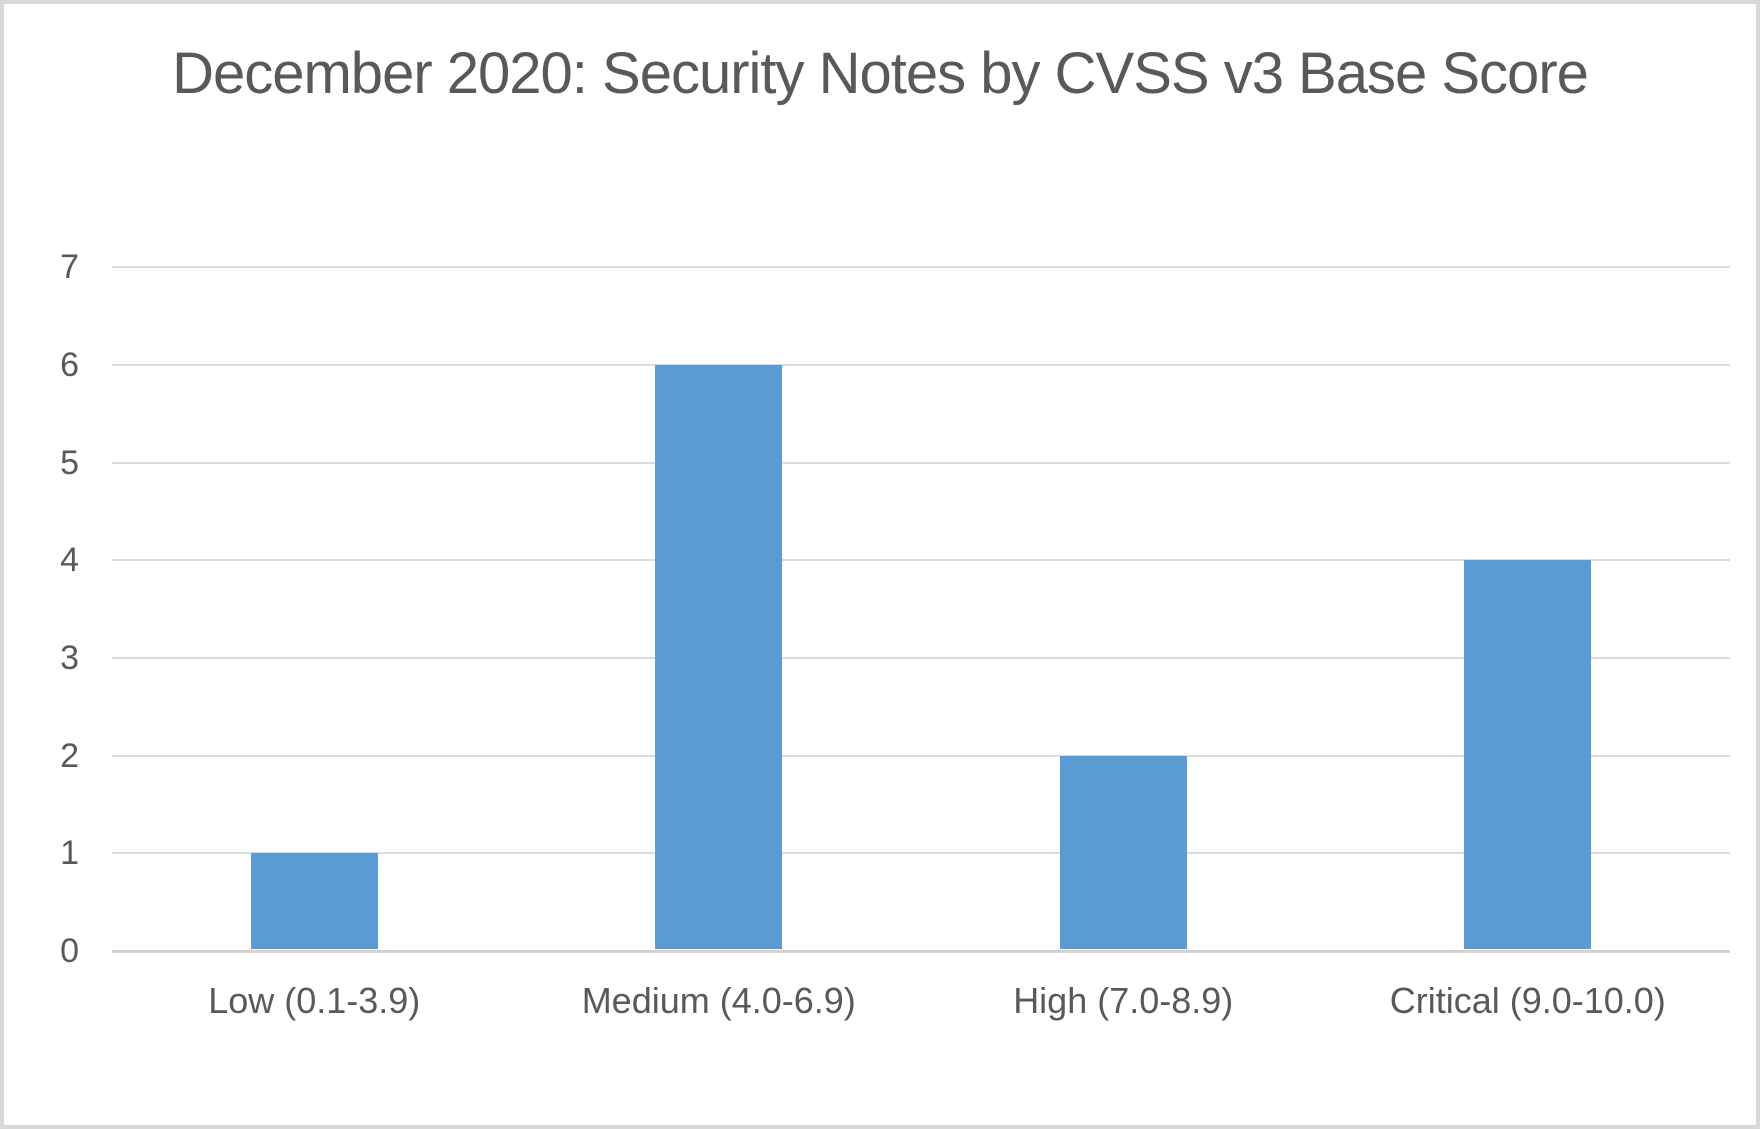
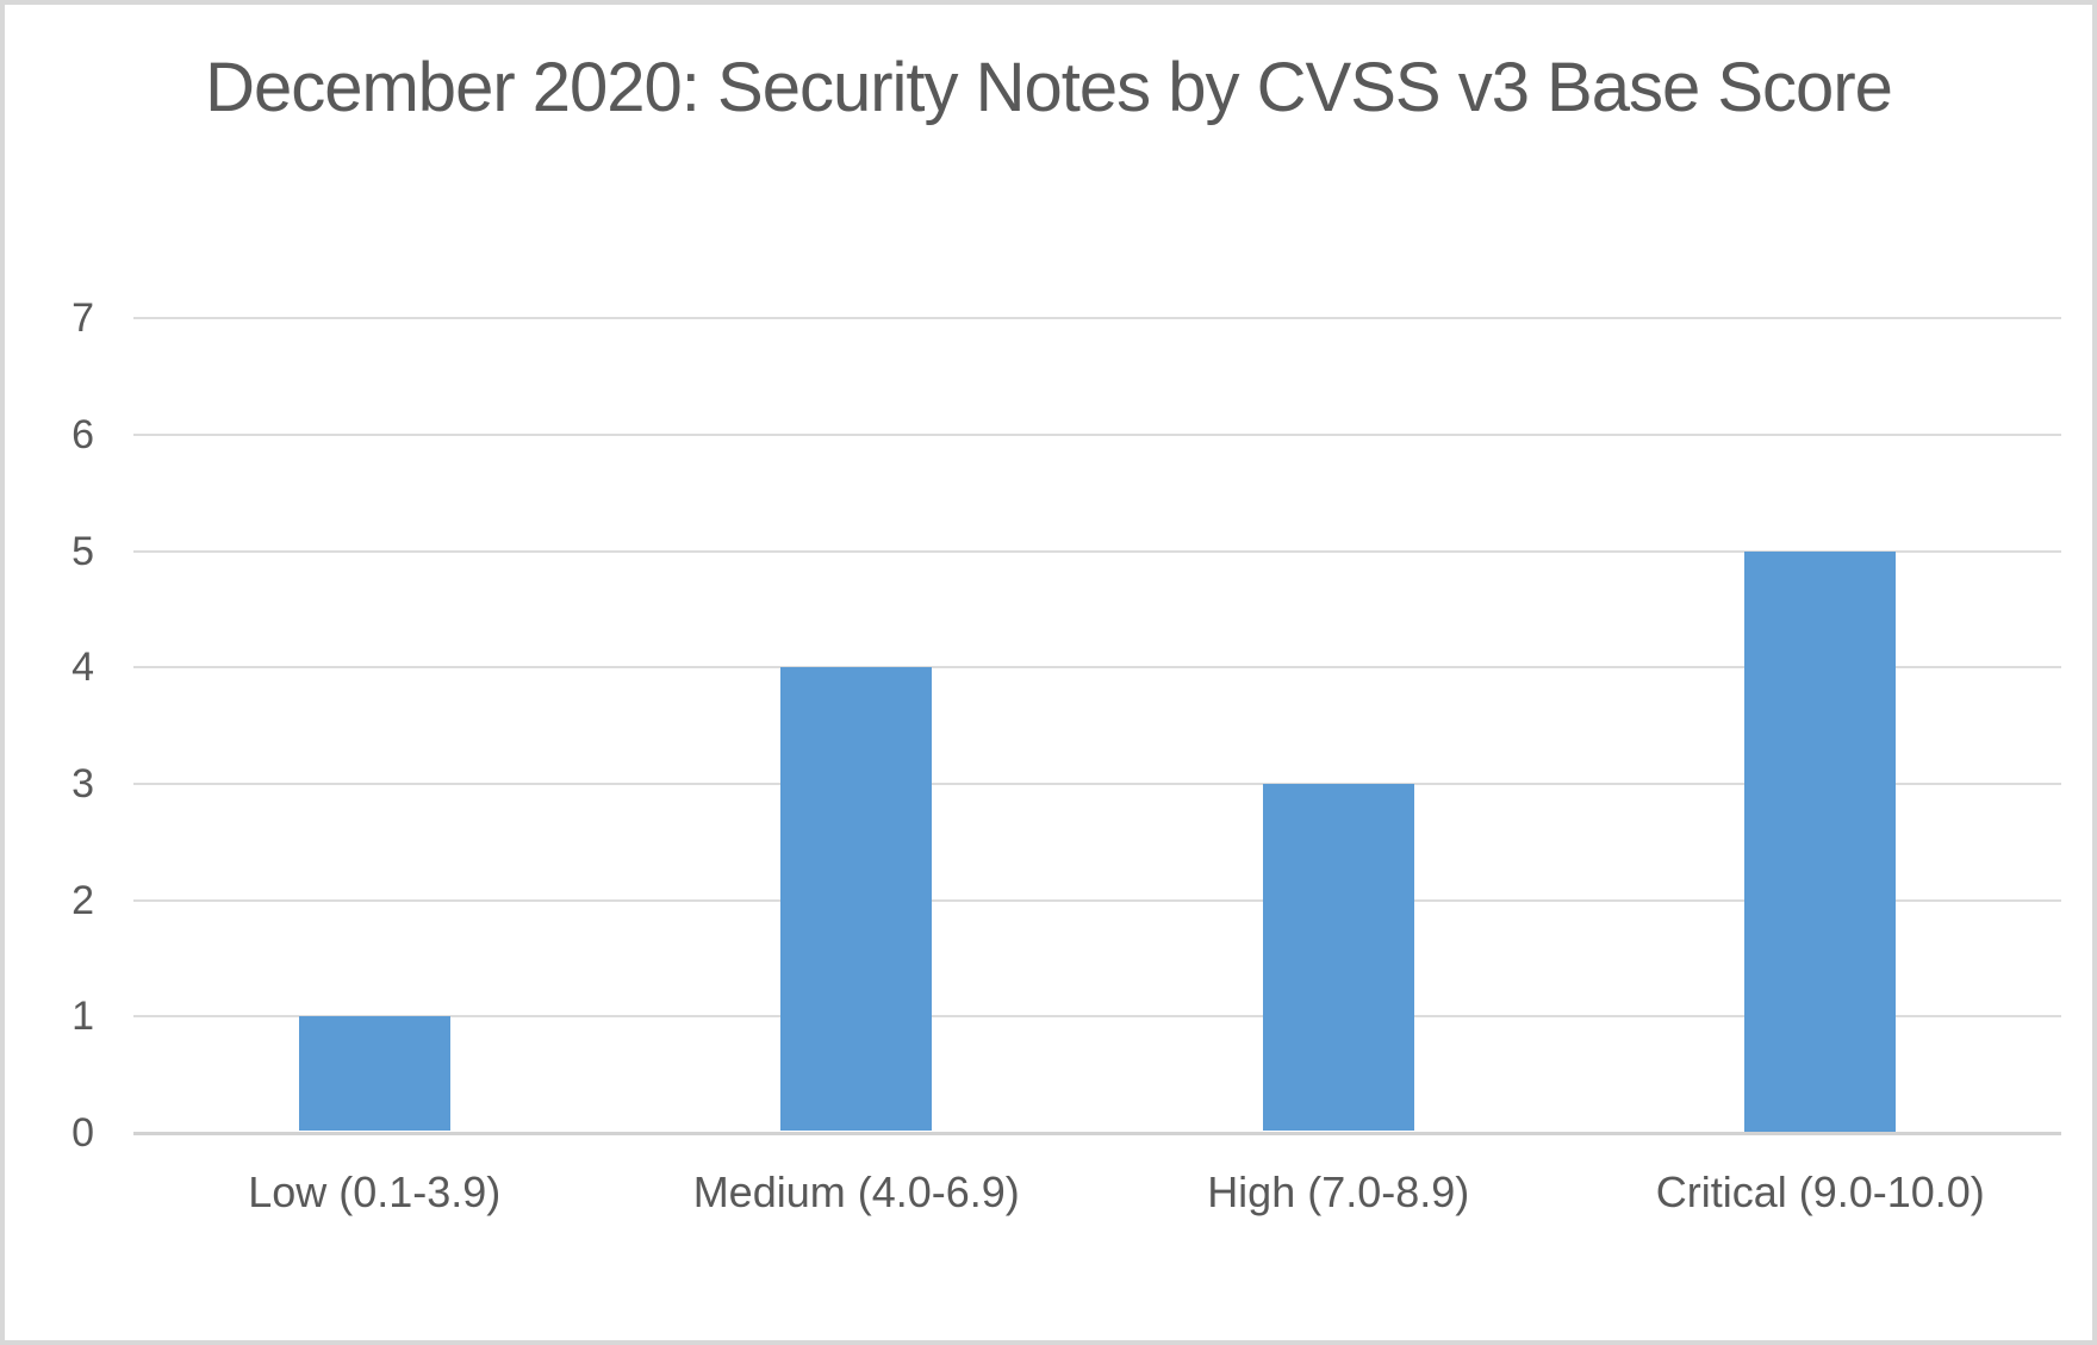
Medium (4.0-6.9): 6 -> 4
High (7.0-8.9): 2 -> 3
Critical (9.0-10.0): 4 -> 5
